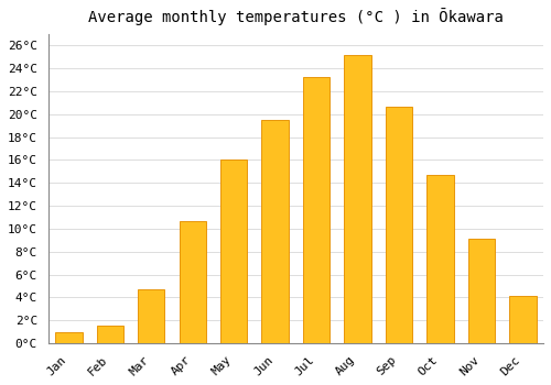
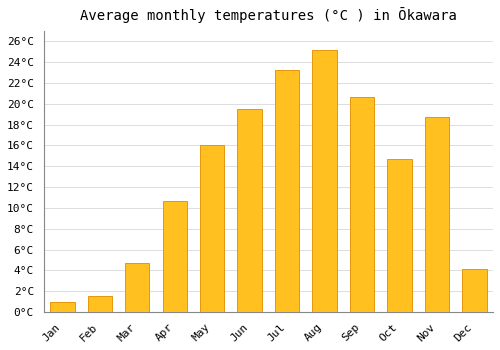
Nov: 9.1°C -> 18.7°C
